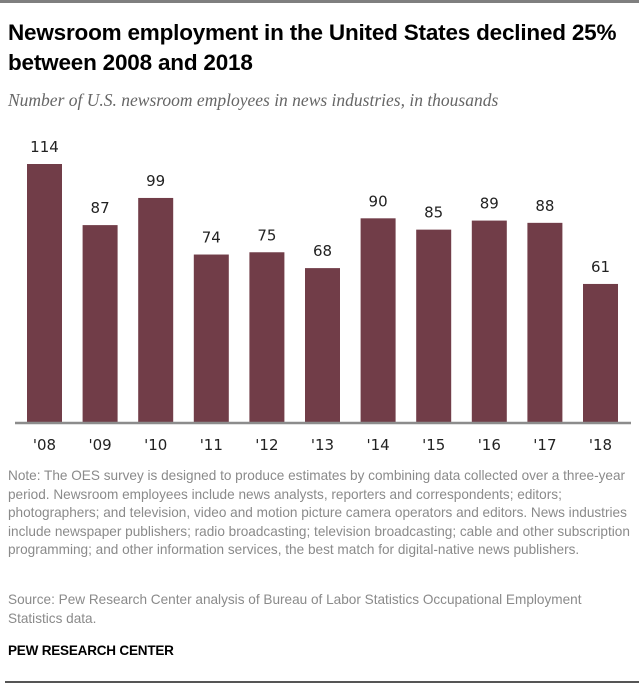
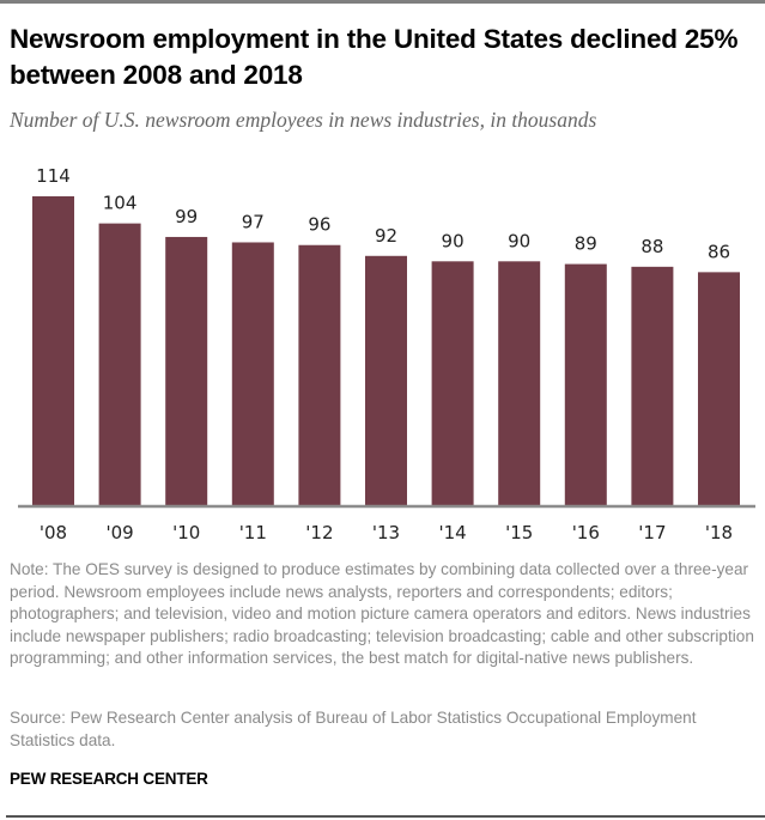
'09: 87 -> 104
'11: 74 -> 97
'12: 75 -> 96
'13: 68 -> 92
'15: 85 -> 90
'18: 61 -> 86
